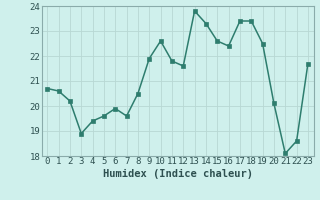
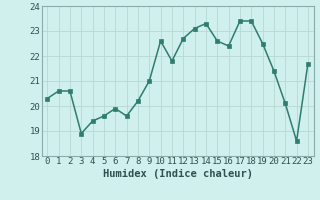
0: 20.7 -> 20.3
2: 20.2 -> 20.6
8: 20.5 -> 20.2
9: 21.9 -> 21.0
12: 21.6 -> 22.7
13: 23.8 -> 23.1
20: 20.1 -> 21.4
21: 18.1 -> 20.1
